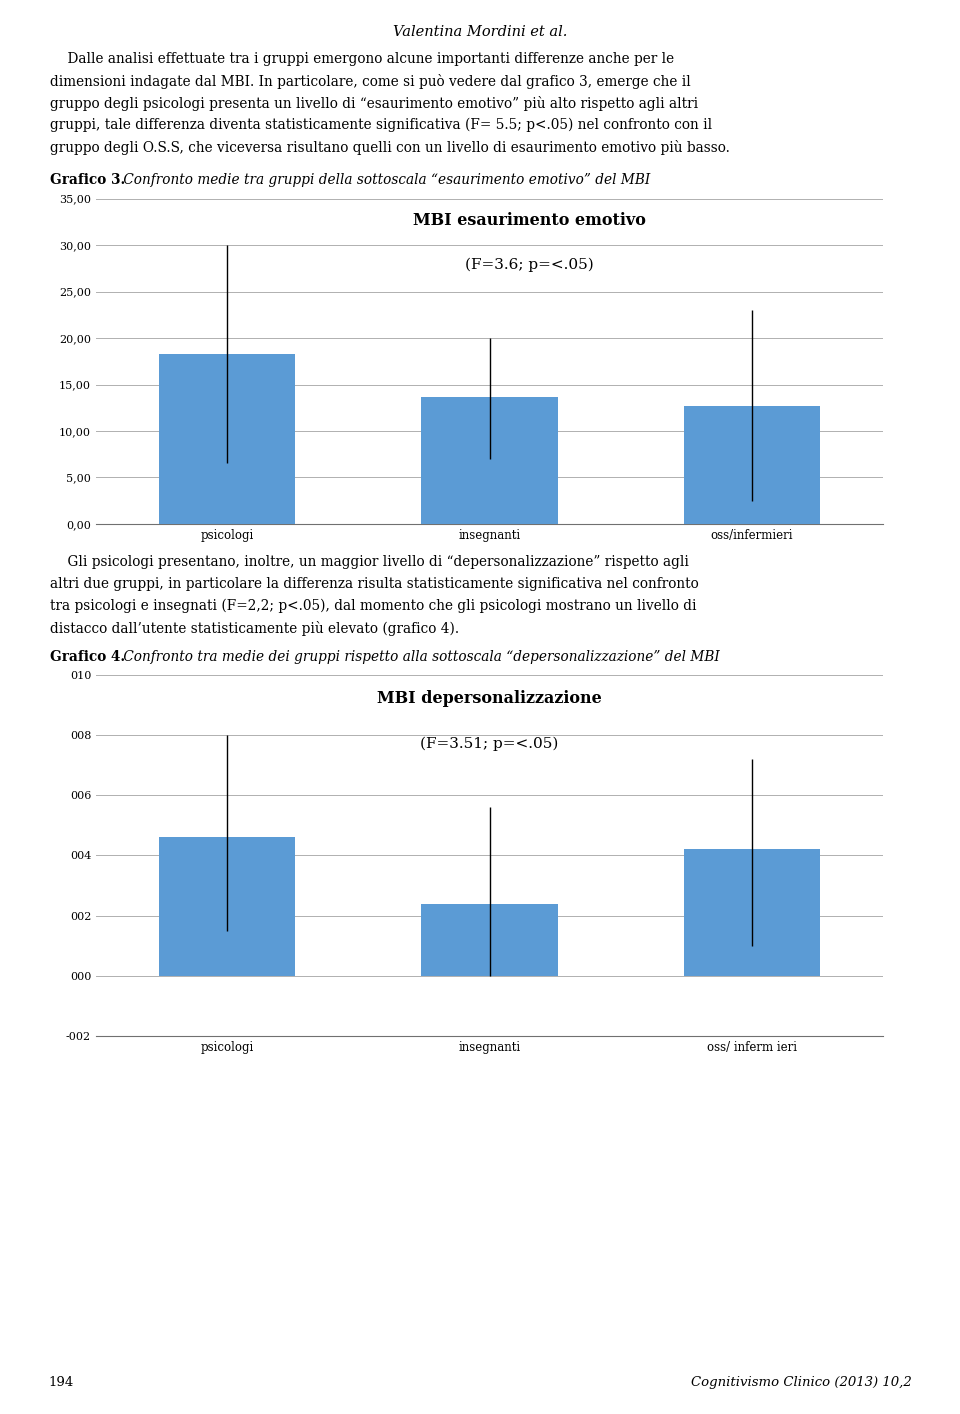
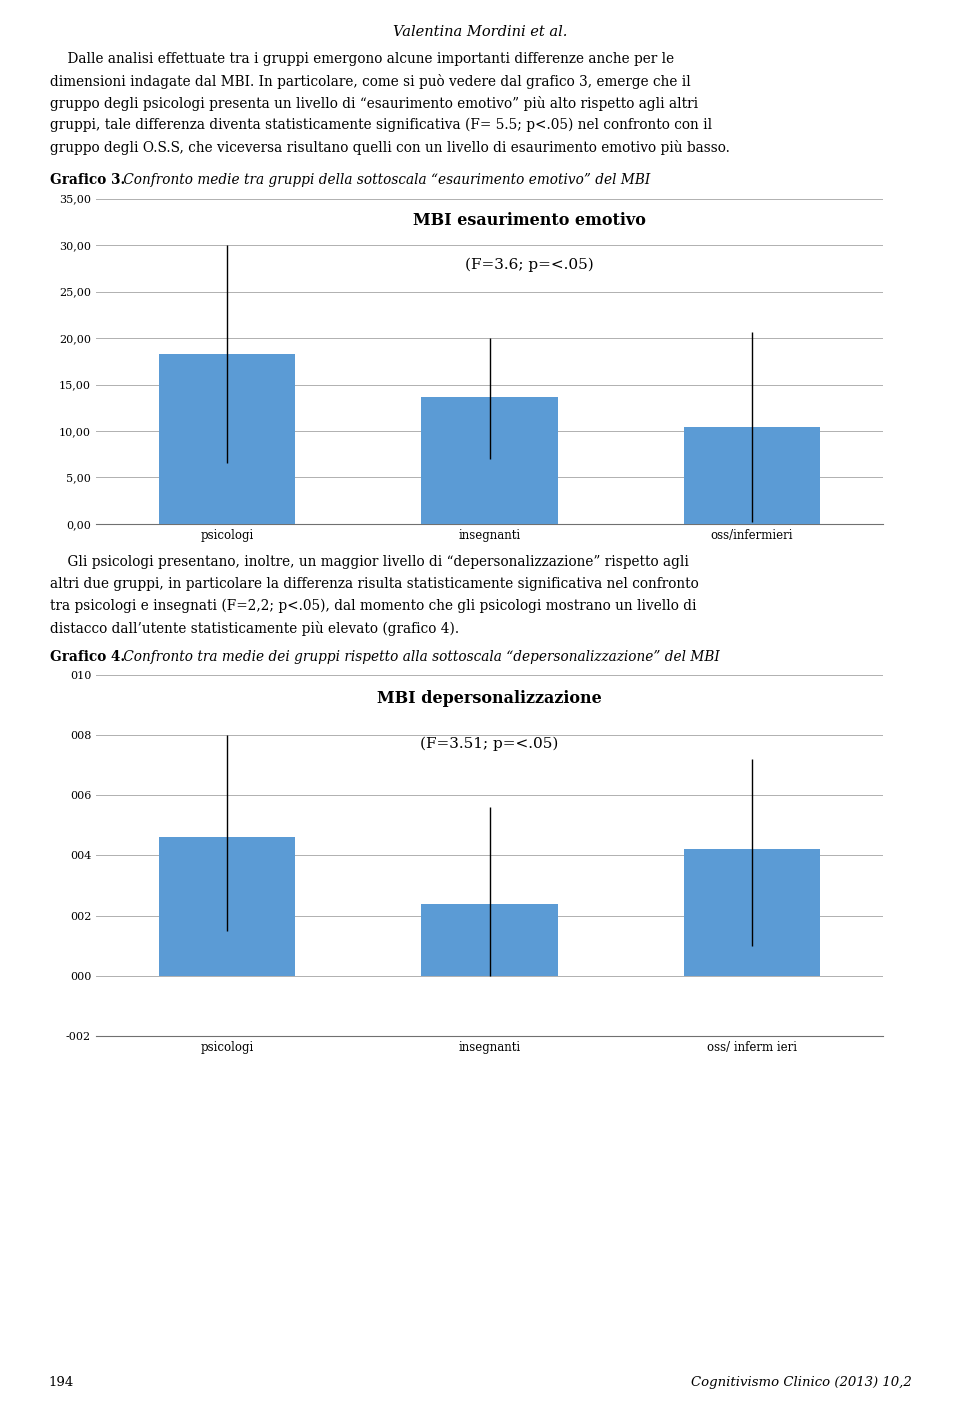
oss/infermieri: 12,7 -> 10,4
